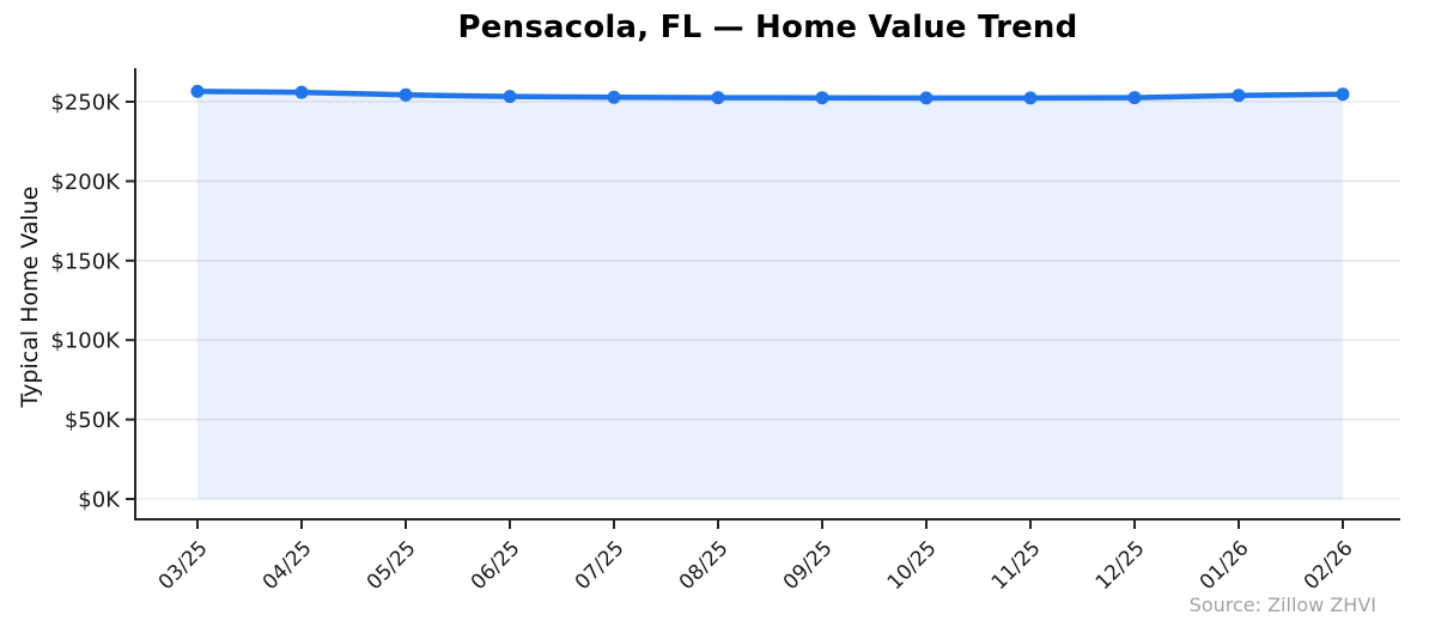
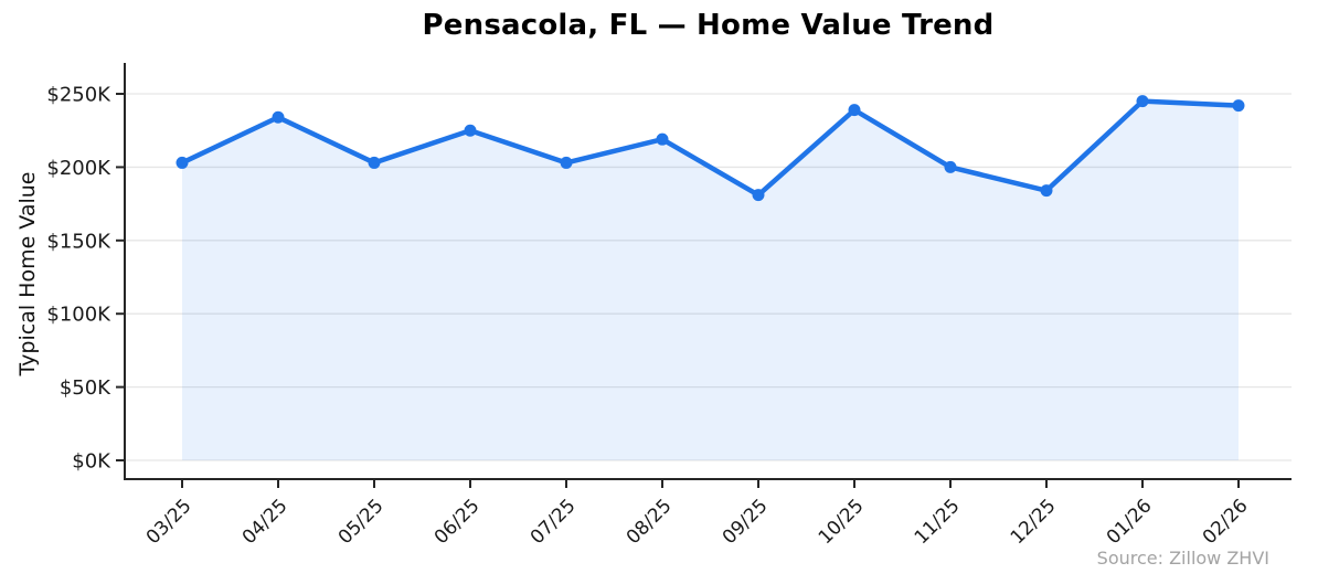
03/25: $256K -> $203K
04/25: $256K -> $234K
05/25: $254K -> $203K
06/25: $253K -> $225K
07/25: $253K -> $203K
08/25: $253K -> $219K
09/25: $252K -> $181K
10/25: $252K -> $239K
11/25: $252K -> $200K
12/25: $253K -> $184K
01/26: $254K -> $245K
02/26: $255K -> $242K
